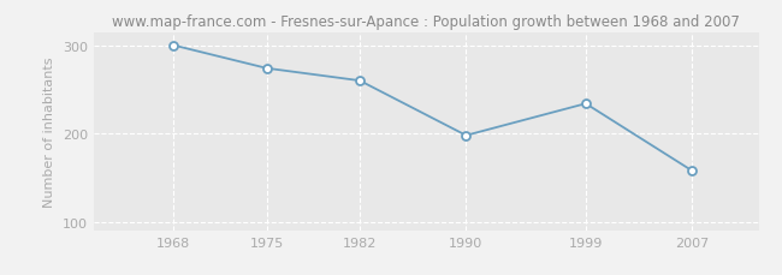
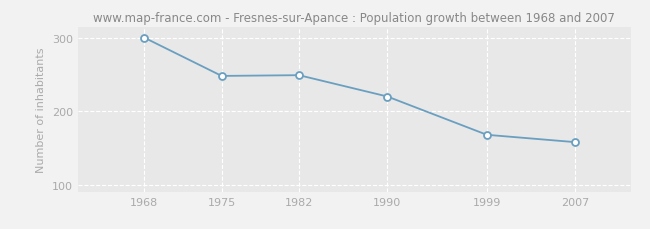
1975: 274 -> 248
1982: 260 -> 249
1990: 198 -> 220
1999: 234 -> 168
